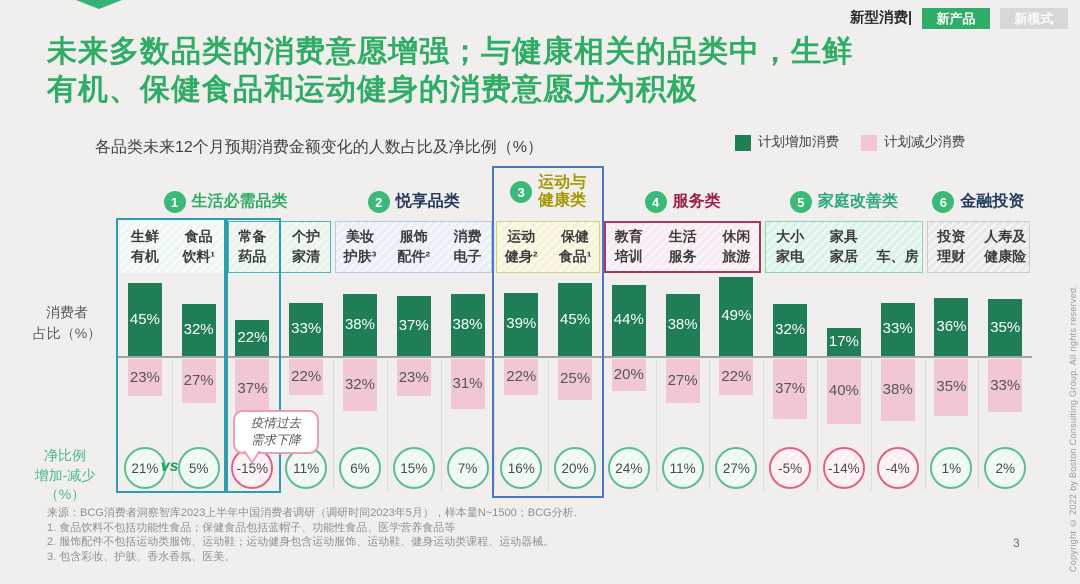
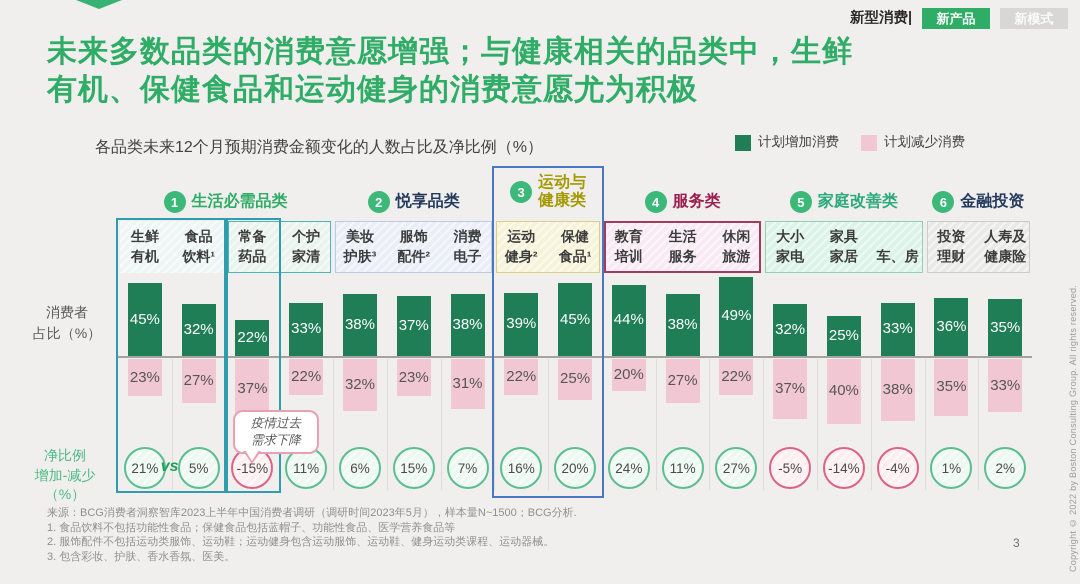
计划增加消费/家具 家居: 17% -> 25%
